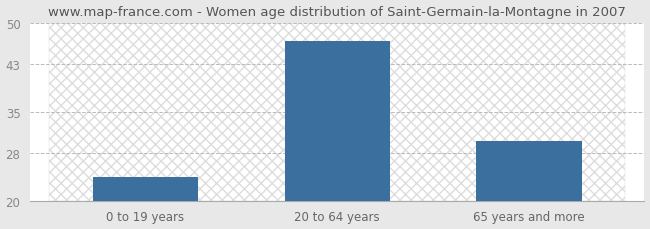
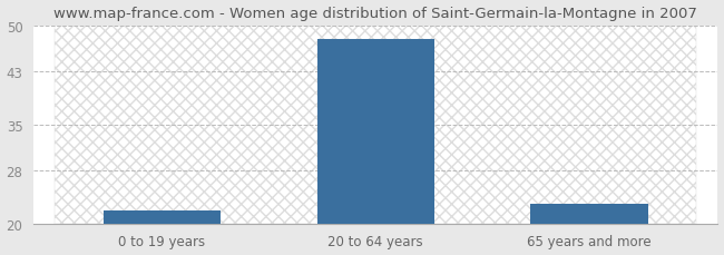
0 to 19 years: 24 -> 22
20 to 64 years: 47 -> 48
65 years and more: 30 -> 23
